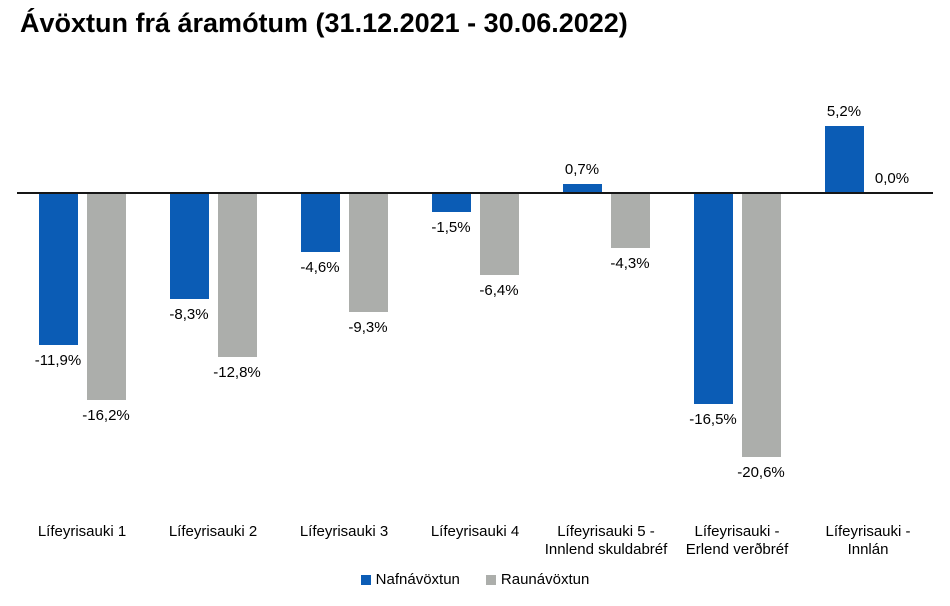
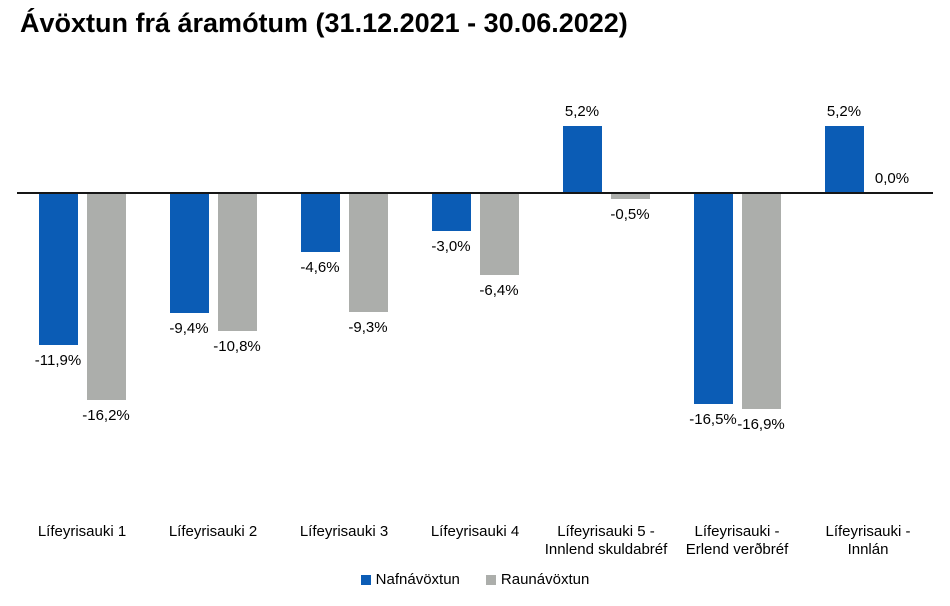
Nafnávöxtun/Lífeyrisauki 2: -8,3% -> -9,4%
Raunávöxtun/Lífeyrisauki 2: -12,8% -> -10,8%
Nafnávöxtun/Lífeyrisauki 4: -1,5% -> -3,0%
Nafnávöxtun/Lífeyrisauki 5 - Innlend skuldabréf: 0,7% -> 5,2%
Raunávöxtun/Lífeyrisauki 5 - Innlend skuldabréf: -4,3% -> -0,5%
Raunávöxtun/Lífeyrisauki - Erlend verðbréf: -20,6% -> -16,9%
